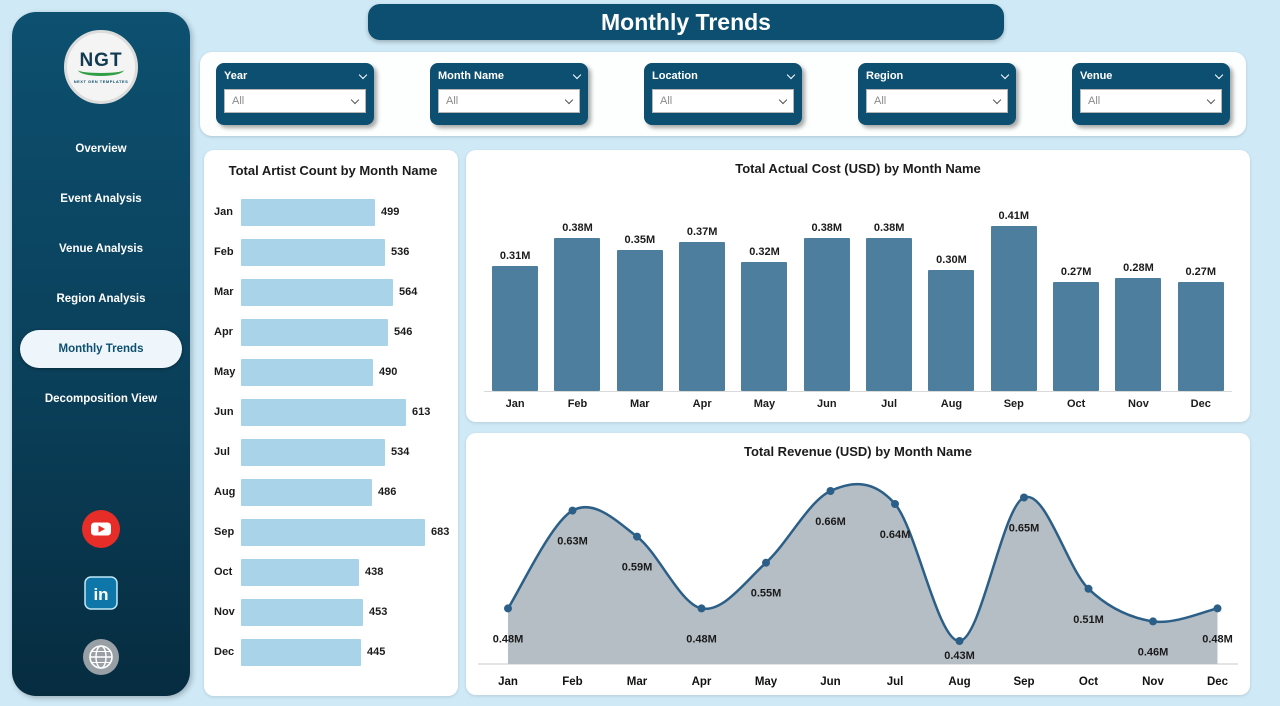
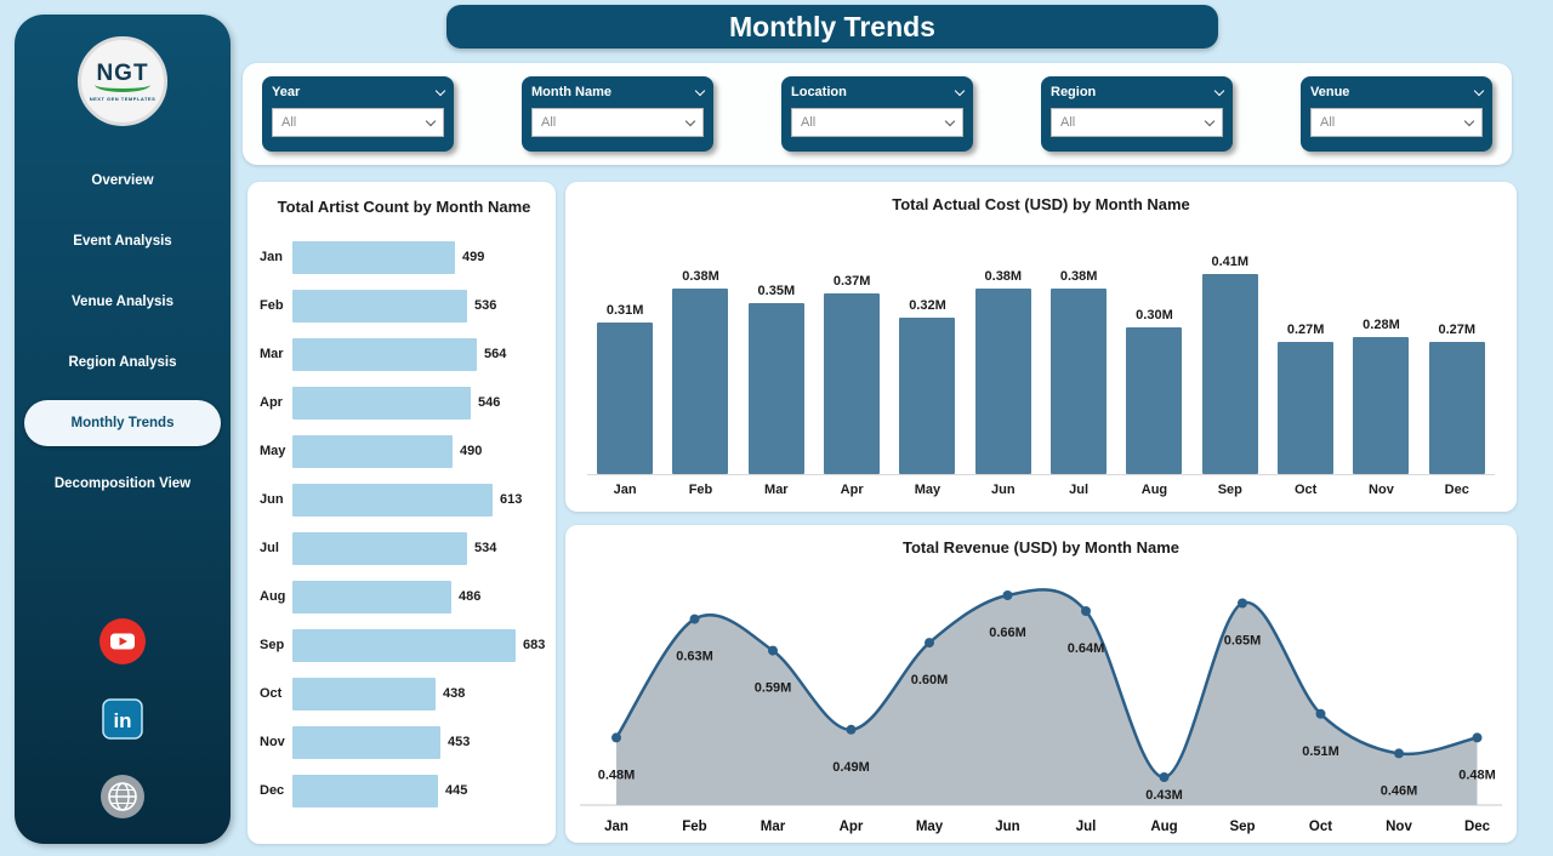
Total Revenue (USD) by Month Name/Apr: 0.48M -> 0.49M
Total Revenue (USD) by Month Name/May: 0.55M -> 0.60M
